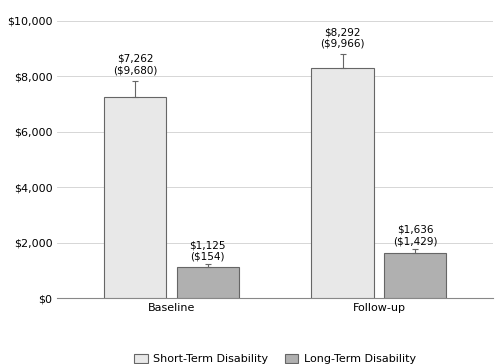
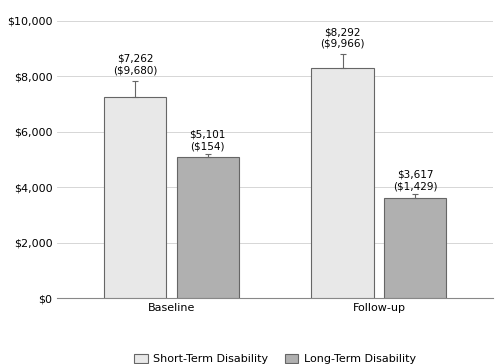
Long-Term Disability/Baseline: $1,125 -> $5,101
Long-Term Disability/Follow-up: $1,636 -> $3,617
